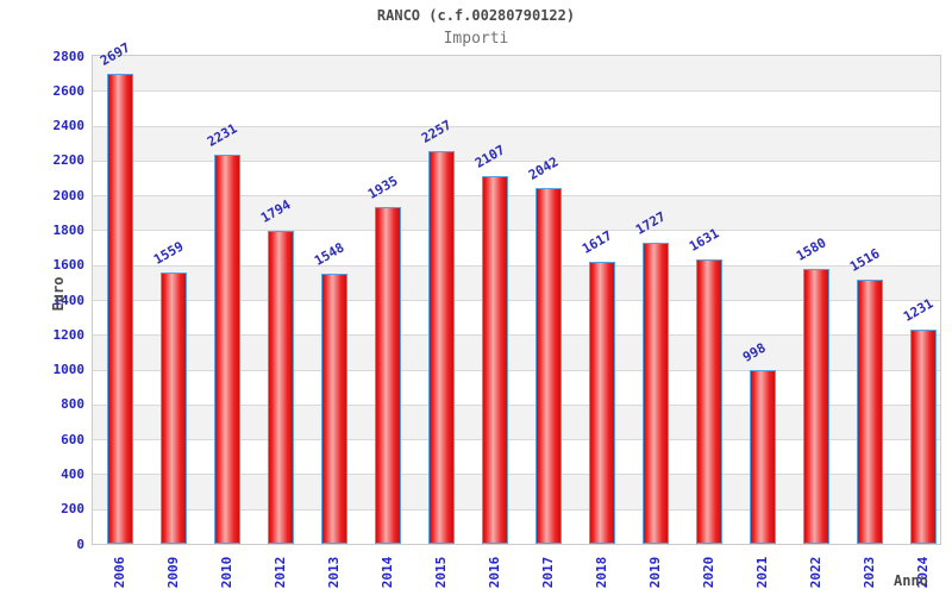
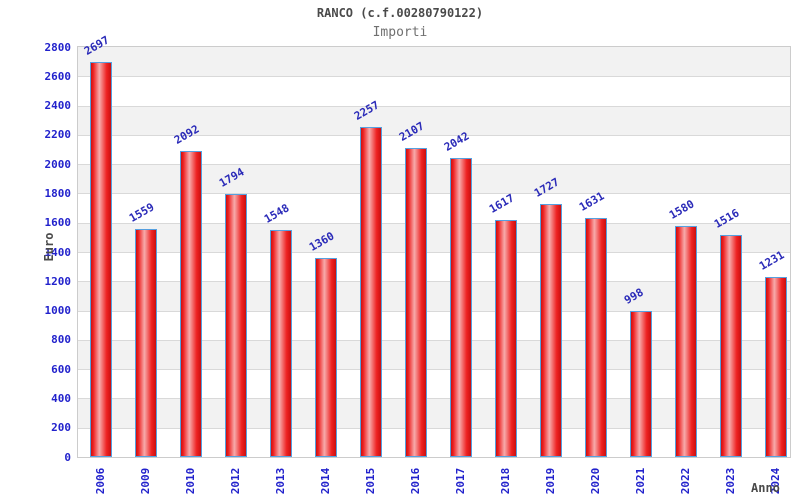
2010: 2231 -> 2092
2014: 1935 -> 1360
